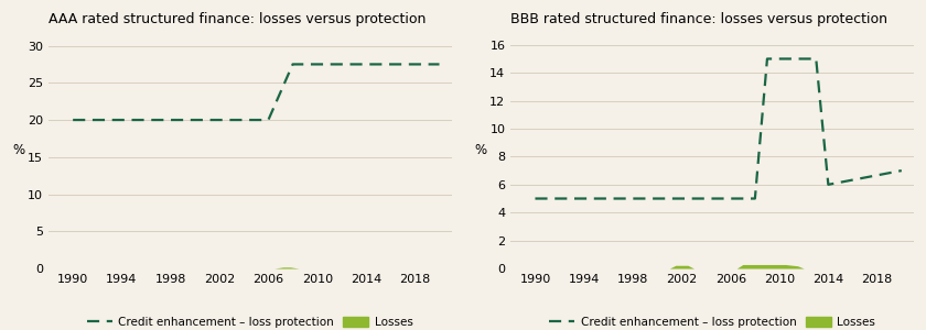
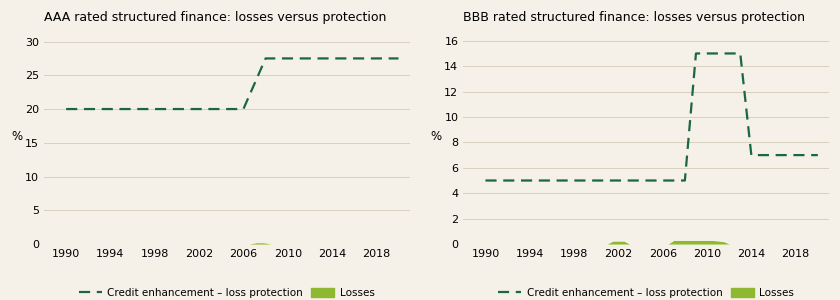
BBB rated structured finance: losses versus protection/Credit enhancement – loss protection/2014: 6 -> 7
